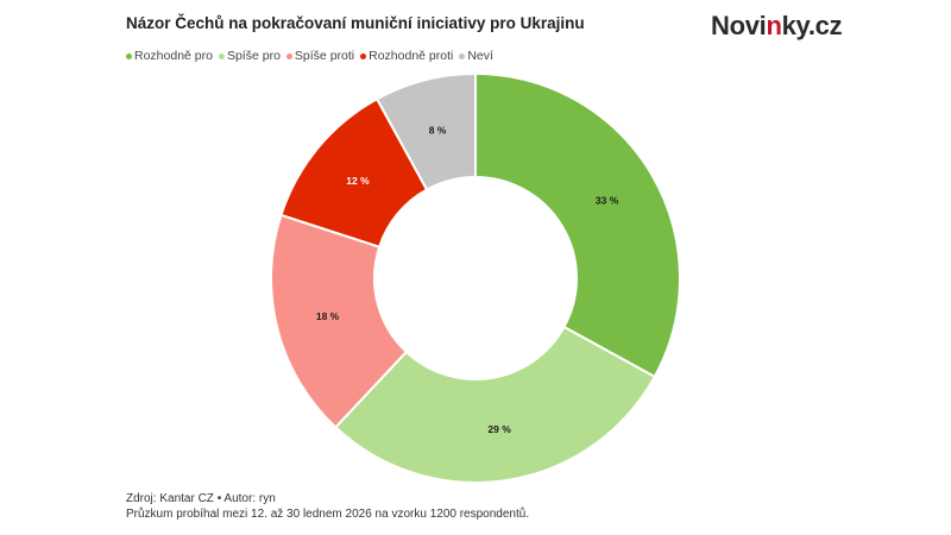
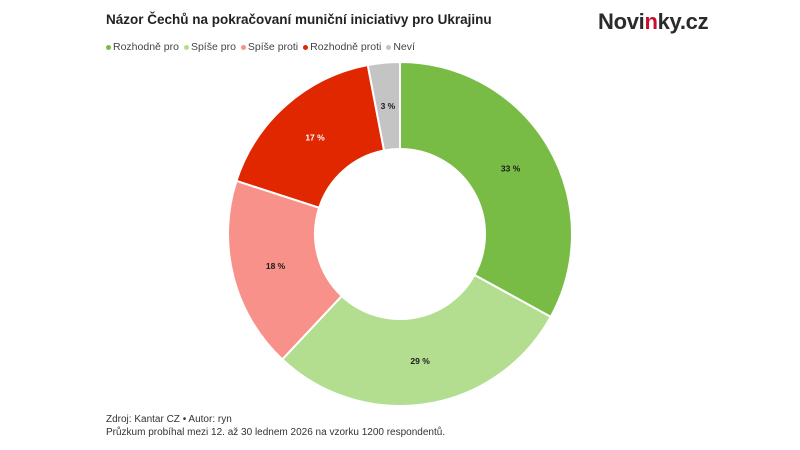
Rozhodně proti: 12 -> 17
Neví: 8 -> 3
